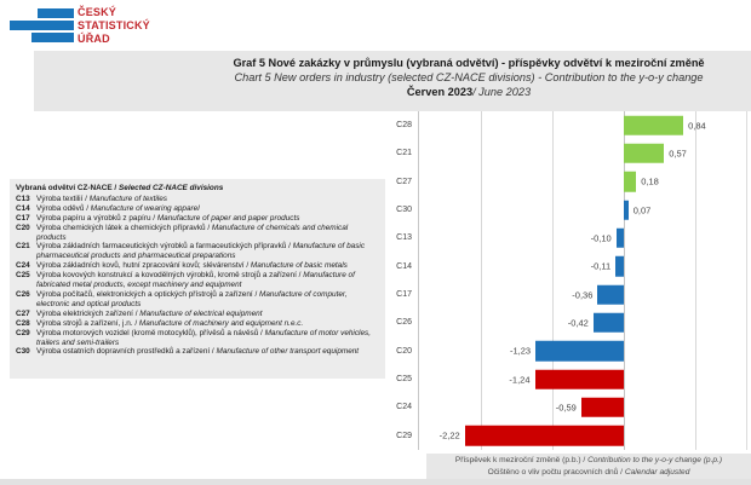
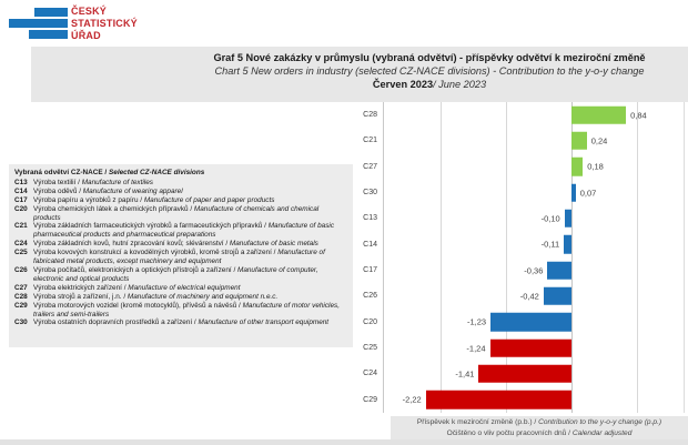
C21: 0,57 -> 0,24
C24: -0,59 -> -1,41
